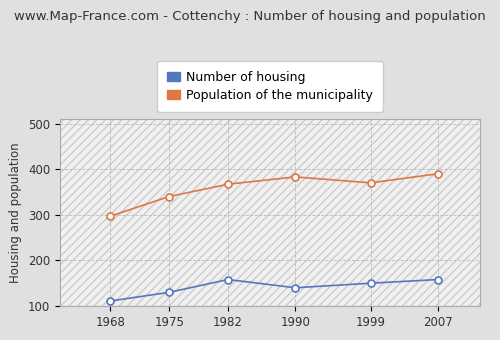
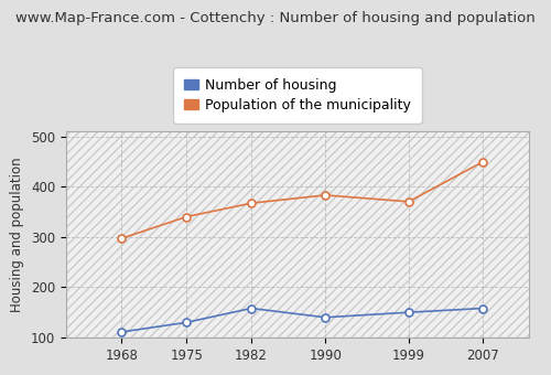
Population of the municipality/2007: 390 -> 449
